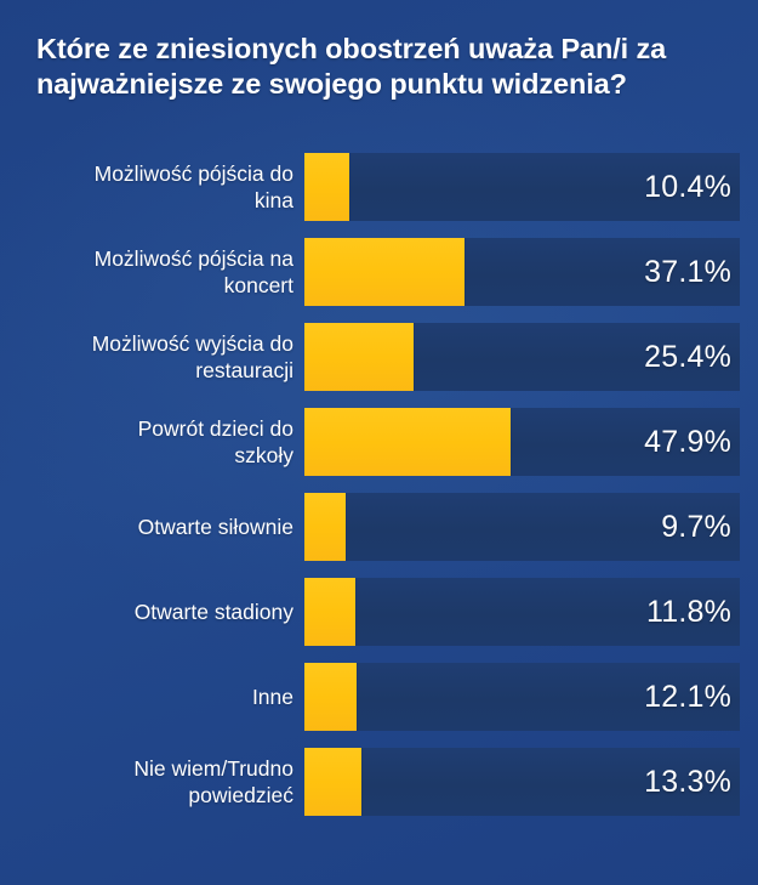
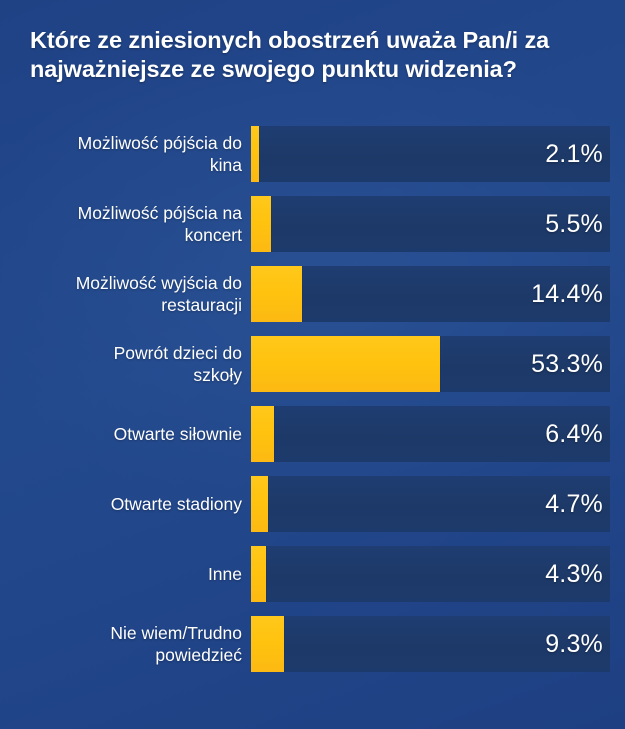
Możliwość pójścia do kina: 10.4% -> 2.1%
Możliwość pójścia na koncert: 37.1% -> 5.5%
Możliwość wyjścia do restauracji: 25.4% -> 14.4%
Powrót dzieci do szkoły: 47.9% -> 53.3%
Otwarte siłownie: 9.7% -> 6.4%
Otwarte stadiony: 11.8% -> 4.7%
Inne: 12.1% -> 4.3%
Nie wiem/Trudno powiedzieć: 13.3% -> 9.3%
